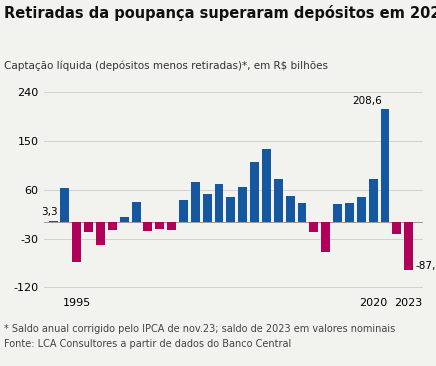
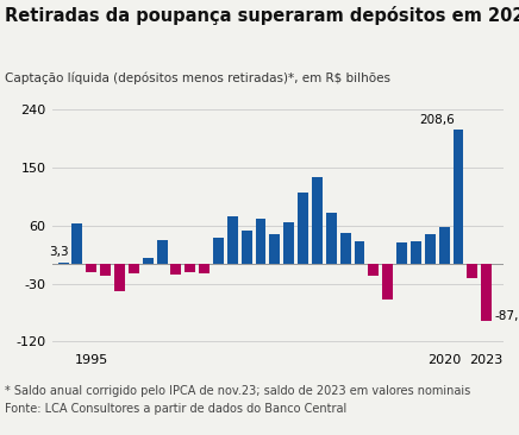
1995: -74 -> -13
2020: 80 -> 58
